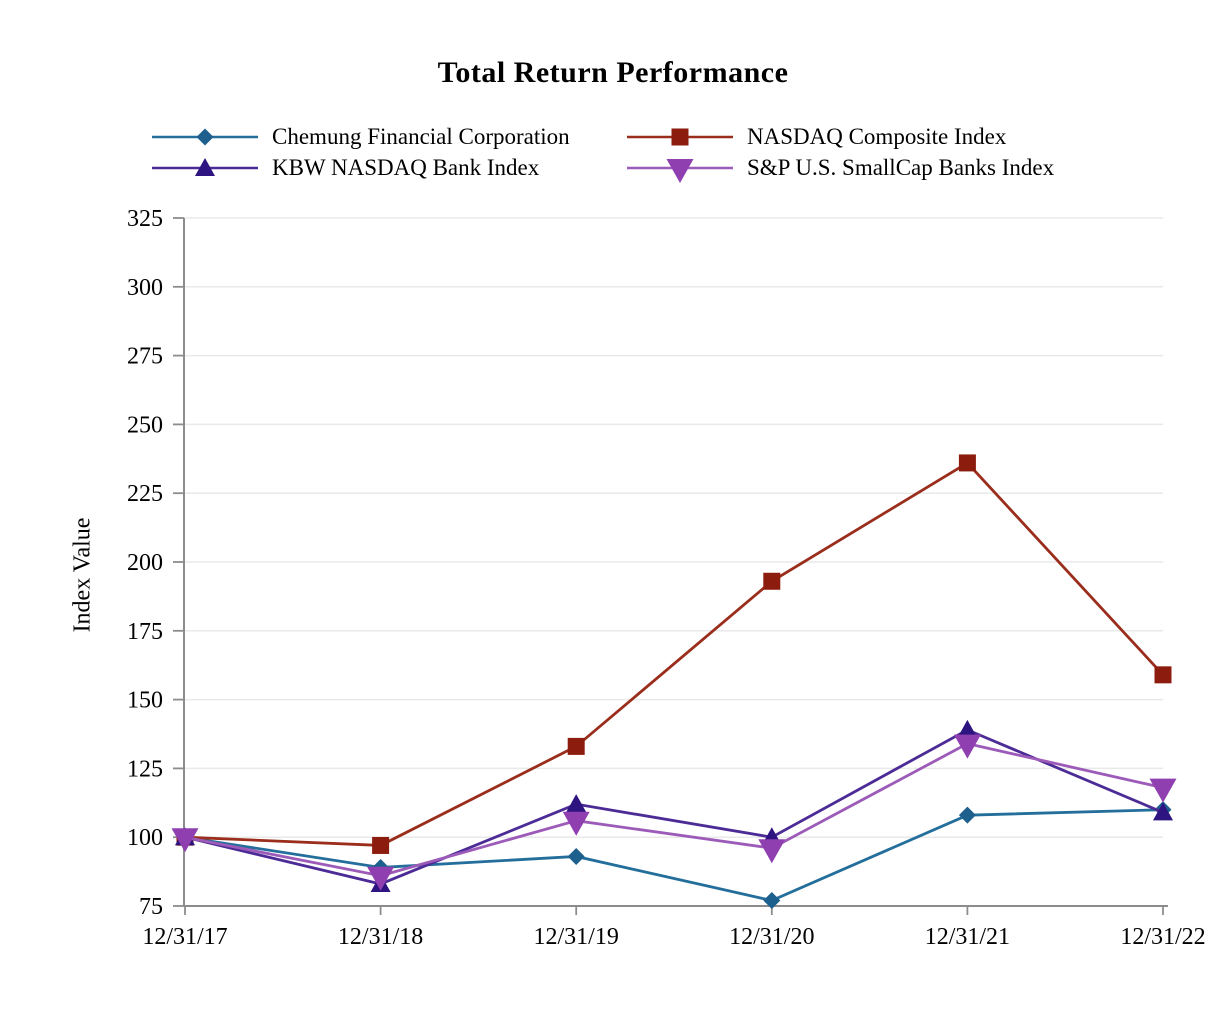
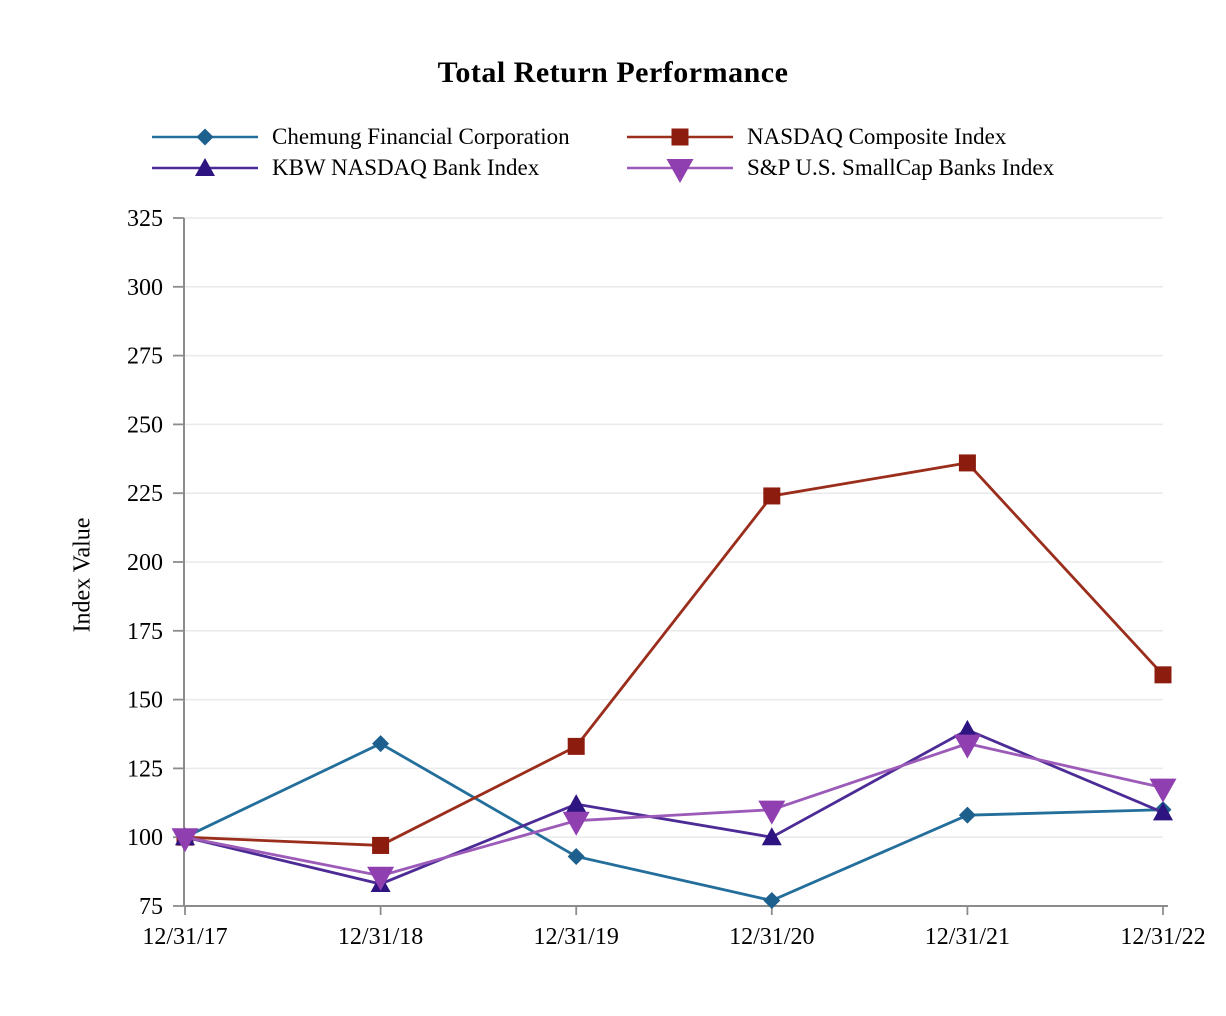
Chemung Financial Corporation/12/31/18: 89 -> 134
NASDAQ Composite Index/12/31/20: 193 -> 224
S&P U.S. SmallCap Banks Index/12/31/20: 96 -> 110
